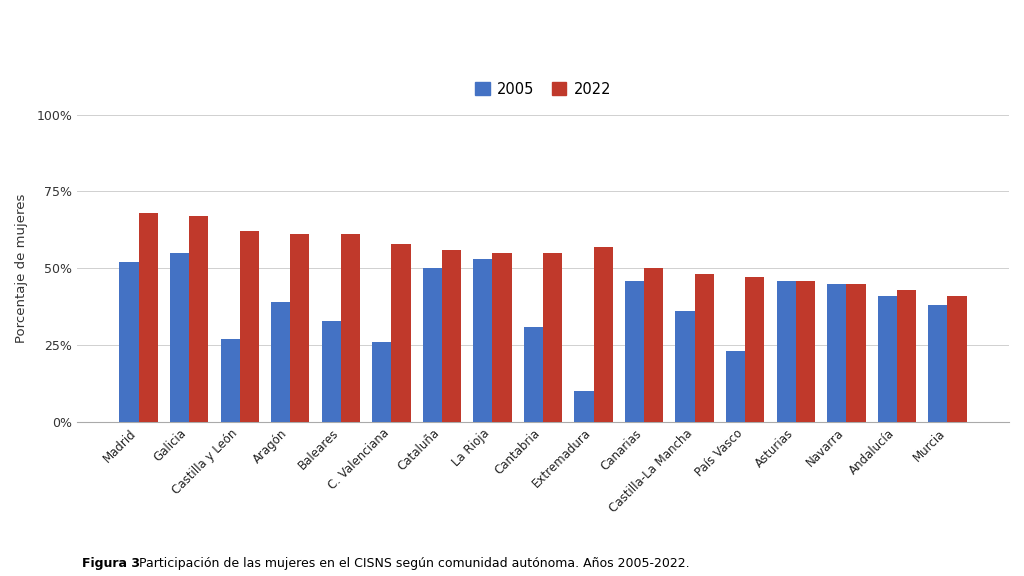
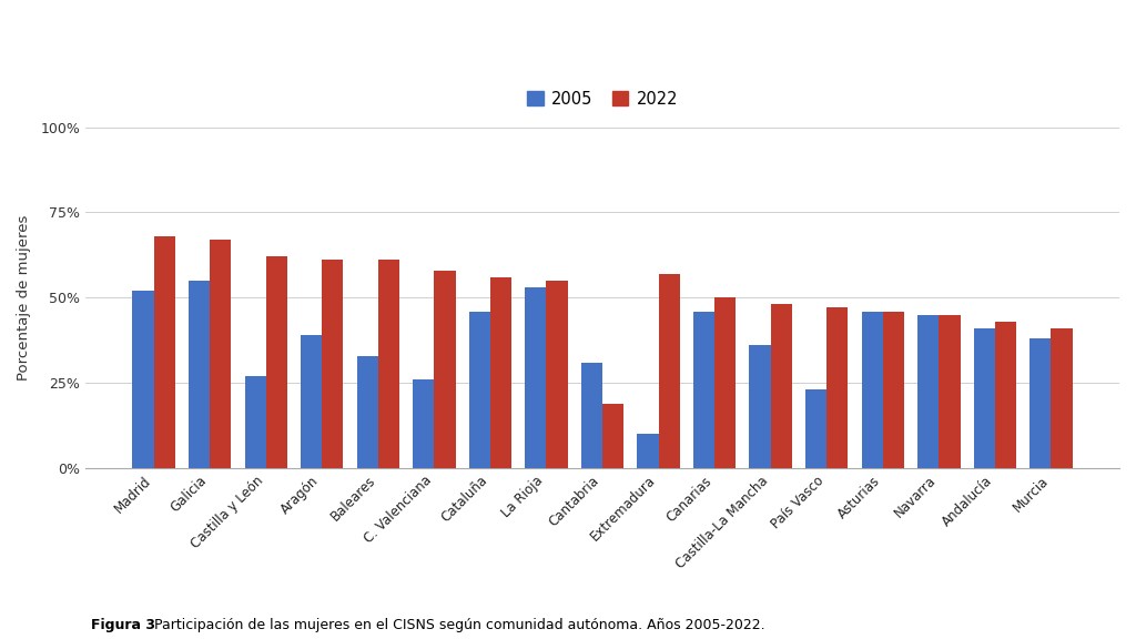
2005/Cataluña: 50% -> 46%
2022/Cantabria: 55% -> 19%
